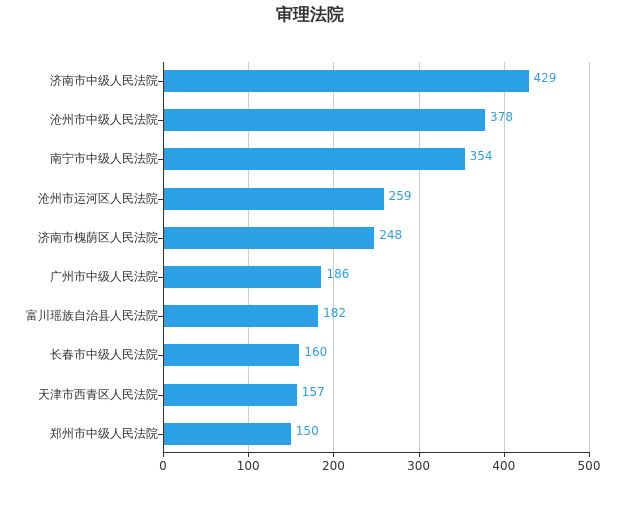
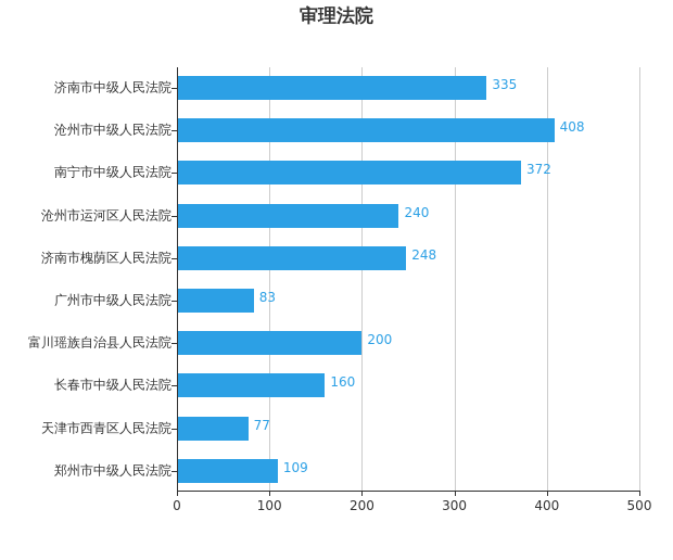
济南市中级人民法院: 429 -> 335
沧州市中级人民法院: 378 -> 408
南宁市中级人民法院: 354 -> 372
沧州市运河区人民法院: 259 -> 240
广州市中级人民法院: 186 -> 83
富川瑶族自治县人民法院: 182 -> 200
天津市西青区人民法院: 157 -> 77
郑州市中级人民法院: 150 -> 109
